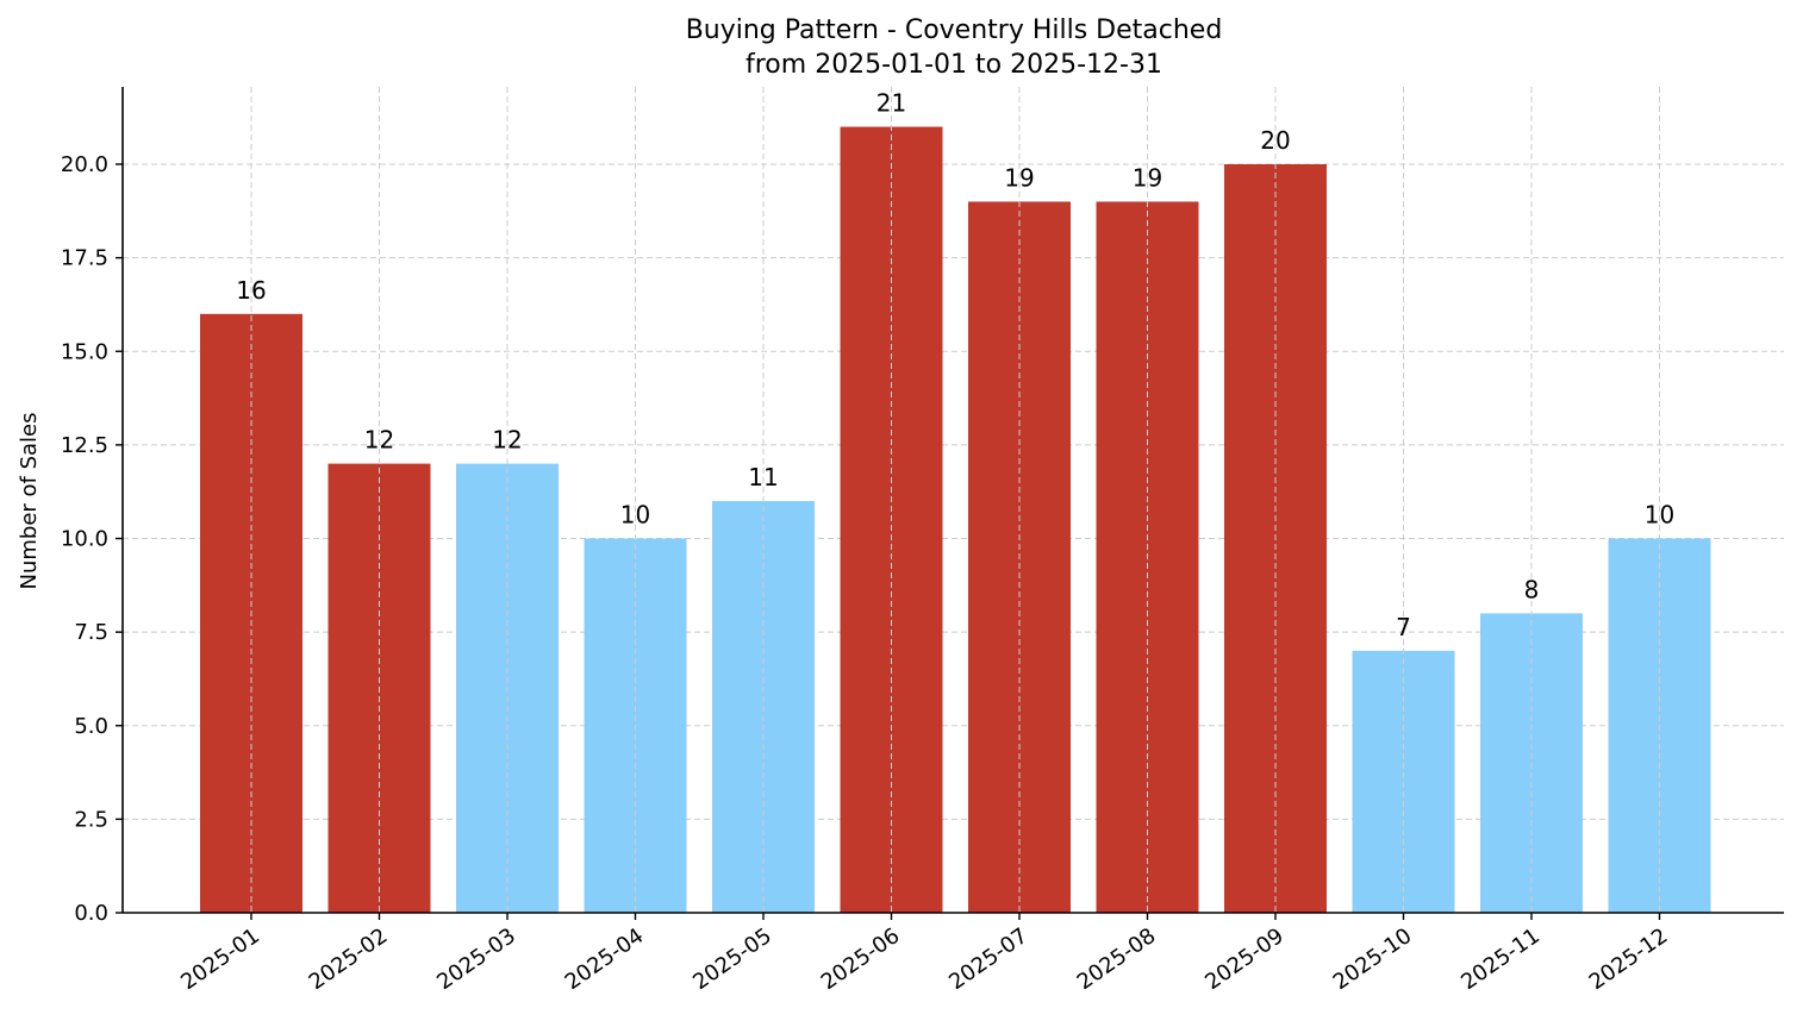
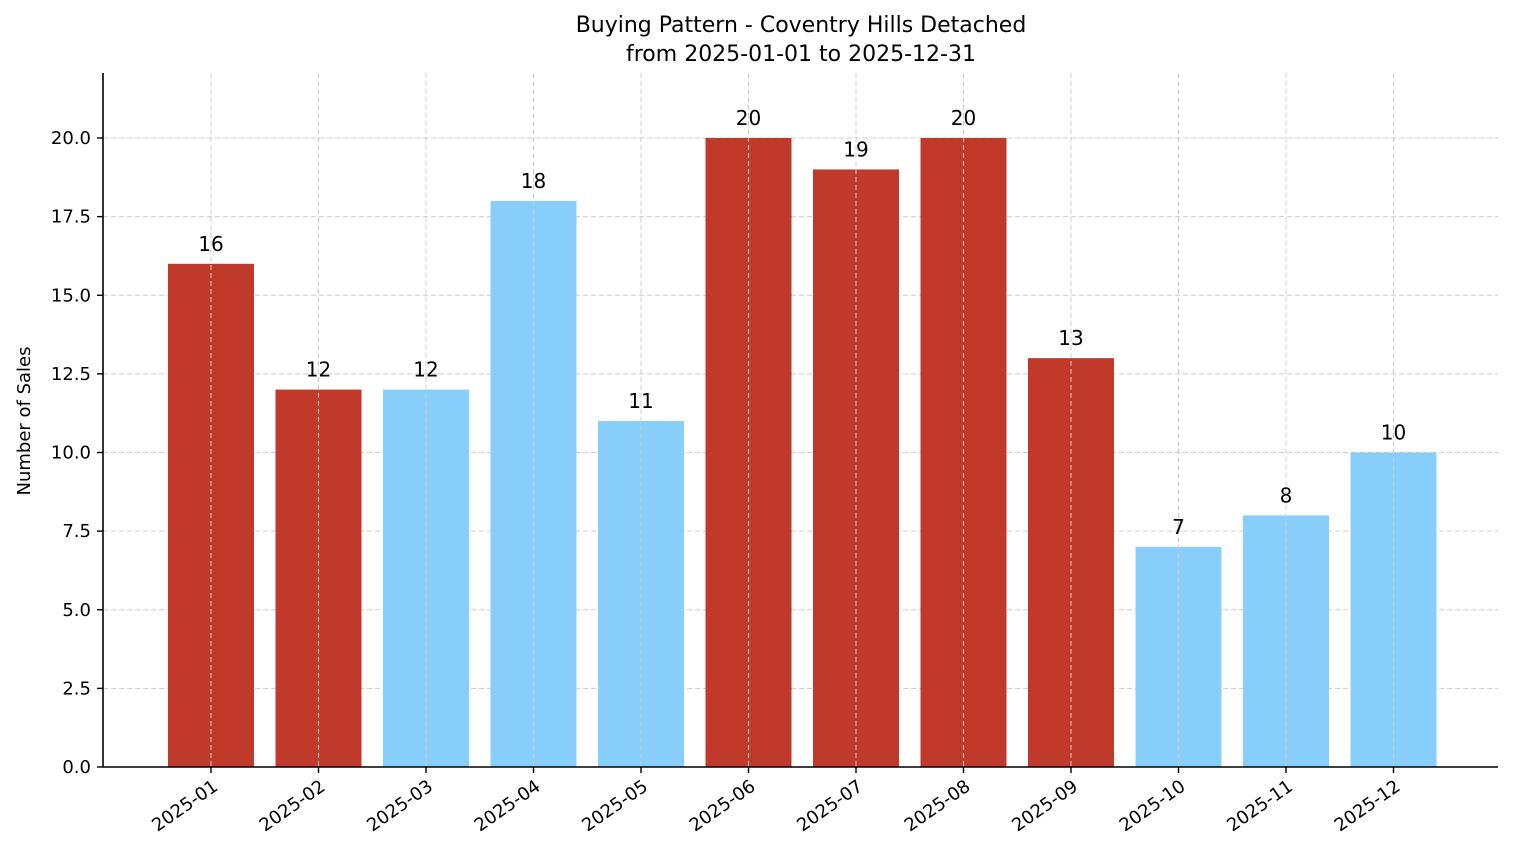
2025-04: 10 -> 18
2025-06: 21 -> 20
2025-08: 19 -> 20
2025-09: 20 -> 13
